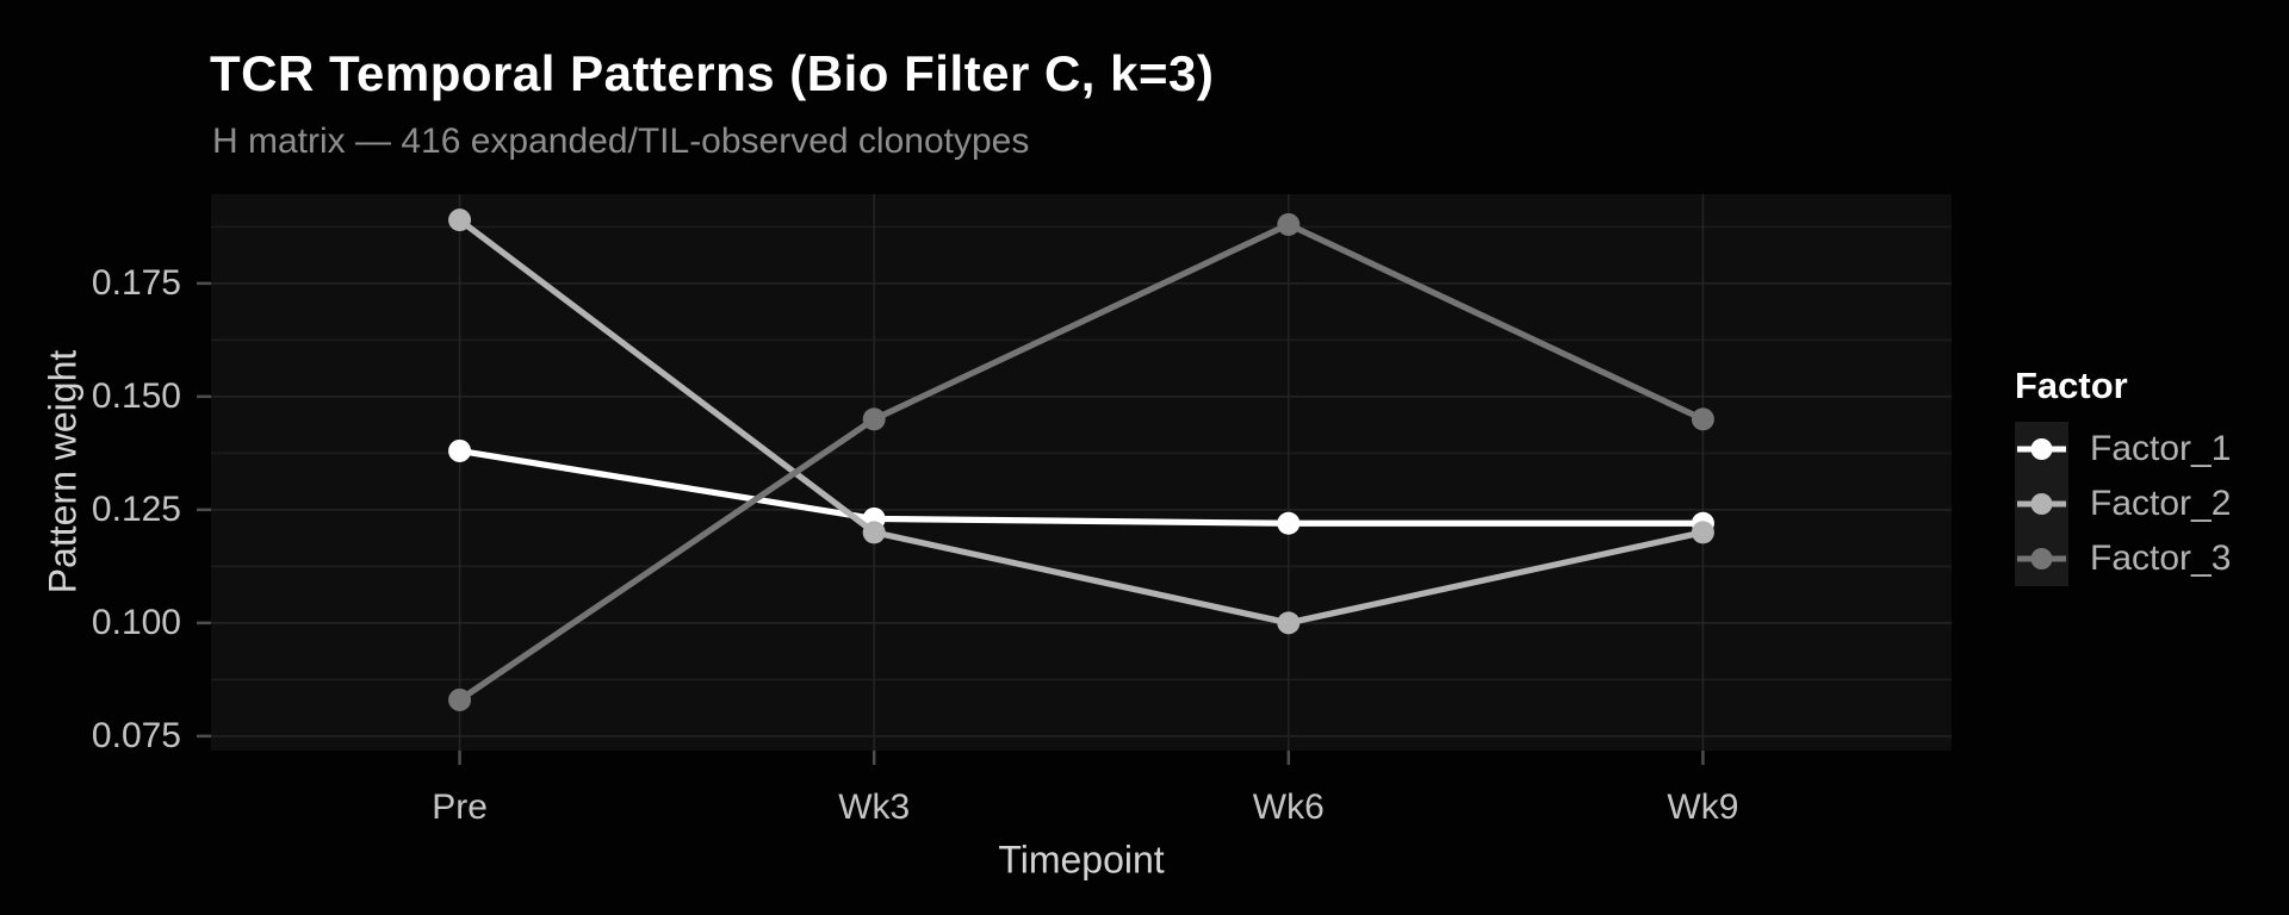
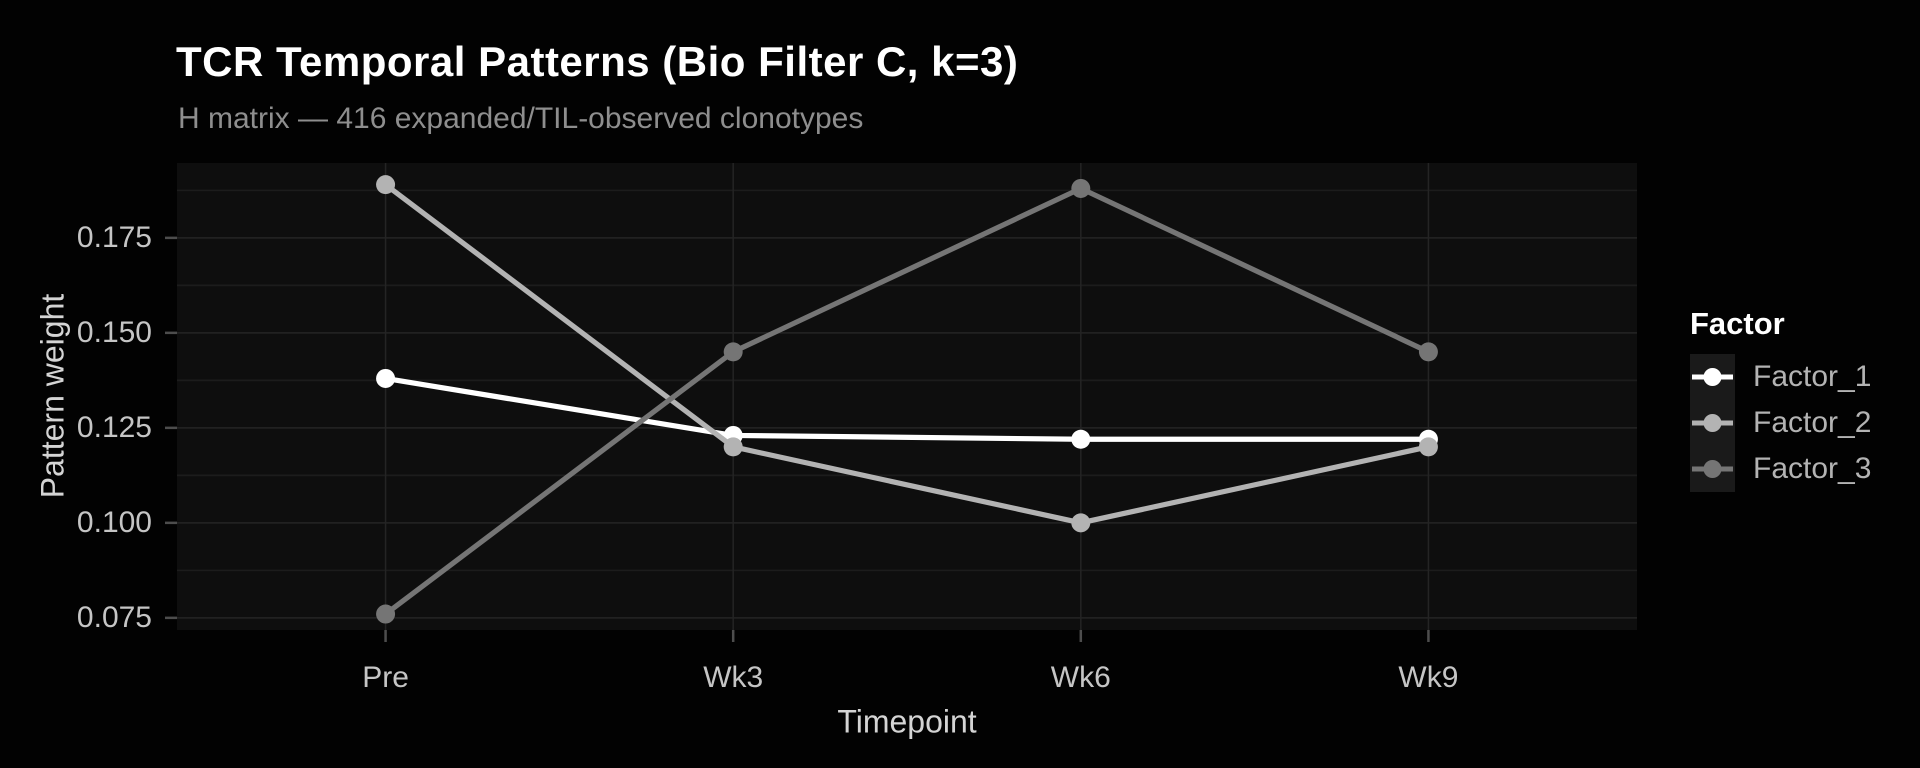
Factor_3/Pre: 0.083 -> 0.076
